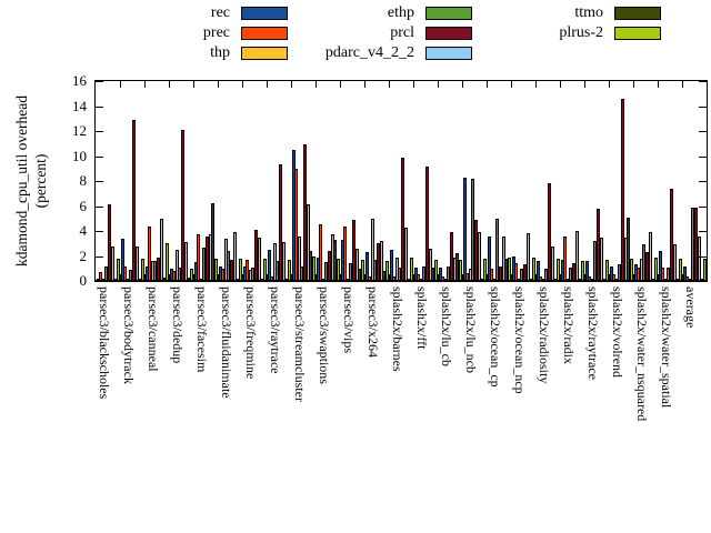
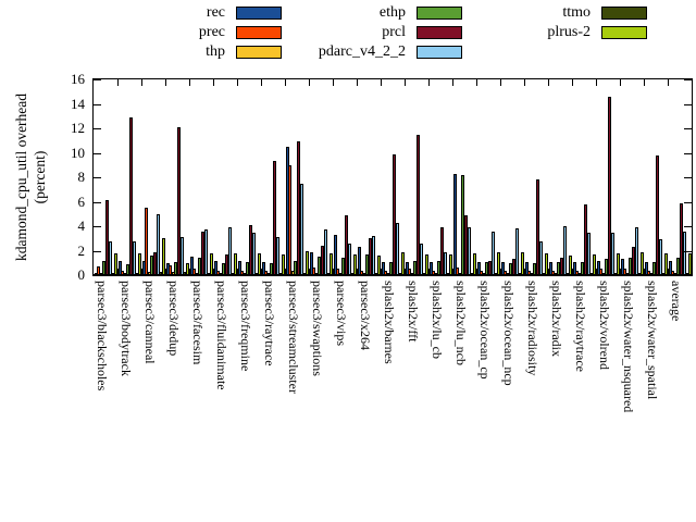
rec/parsec3/bodytrack: 3.4 -> 1.2
prec/parsec3/bodytrack: 1.2 -> 0.4
prec/parsec3/canneal: 4.4 -> 5.5
thp/parsec3/canneal: 1.6 -> 0.3
thp/parsec3/dedup: 2.5 -> 0.3
prec/parsec3/facesim: 3.7 -> 0.5
ethp/parsec3/facesim: 2.7 -> 1.4
ttmo/parsec3/facesim: 6.2 -> 0.1
prec/parsec3/fluidanimate: 1.0 -> 0.4
thp/parsec3/fluidanimate: 3.4 -> 0.1
ethp/parsec3/fluidanimate: 2.4 -> 1.0
prec/parsec3/freqmine: 1.7 -> 0.4
thp/parsec3/freqmine: 0.9 -> 0.1
rec/parsec3/raytrace: 2.5 -> 1.1
thp/parsec3/raytrace: 3.0 -> 0.1
ethp/parsec3/raytrace: 1.6 -> 1.0
thp/parsec3/streamcluster: 3.6 -> 0.4
pdarc_v4_2_2/parsec3/streamcluster: 6.1 -> 7.5
ttmo/parsec3/streamcluster: 2.4 -> 0.2
prec/parsec3/swaptions: 4.5 -> 0.6
ttmo/parsec3/swaptions: 3.3 -> 0.1
prec/parsec3/vips: 4.4 -> 0.5
ttmo/parsec3/vips: 1.0 -> 0.2
thp/parsec3/x264: 5.0 -> 0.2
ttmo/parsec3/x264: 0.8 -> 0.2
rec/splash2x/barnes: 2.5 -> 1.1
thp/splash2x/barnes: 1.9 -> 0.1
prcl/splash2x/fft: 9.2 -> 11.5
ttmo/splash2x/fft: 1.1 -> 0.2
ttmo/splash2x/lu_cb: 2.2 -> 0.1
thp/splash2x/lu_ncb: 1.0 -> 0.1
rec/splash2x/ocean_cp: 3.6 -> 1.1
prec/splash2x/ocean_cp: 1.0 -> 0.4
ethp/splash2x/ocean_cp: 5.0 -> 1.1
ttmo/splash2x/ocean_cp: 1.8 -> 0.1
rec/splash2x/ocean_ncp: 2.0 -> 1.1
prec/splash2x/ocean_ncp: 1.4 -> 0.4
rec/splash2x/radiosity: 1.6 -> 1.1
rec/splash2x/radix: 1.7 -> 1.1
prec/splash2x/radix: 3.6 -> 0.4
rec/splash2x/raytrace: 1.6 -> 1.1
ethp/splash2x/raytrace: 3.2 -> 1.1
ttmo/splash2x/volrend: 5.1 -> 0.1
prec/splash2x/water_nsquared: 1.1 -> 0.5
thp/splash2x/water_nsquared: 1.8 -> 0.1
ethp/splash2x/water_nsquared: 2.9 -> 1.4
rec/splash2x/water_spatial: 2.4 -> 1.1
prec/splash2x/water_spatial: 1.1 -> 0.4
prcl/splash2x/water_spatial: 7.4 -> 9.8
ethp/average: 5.9 -> 1.4
